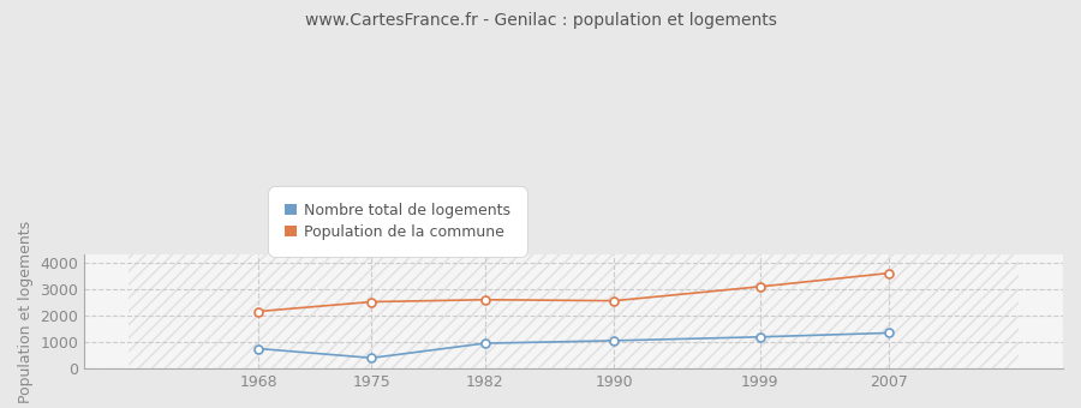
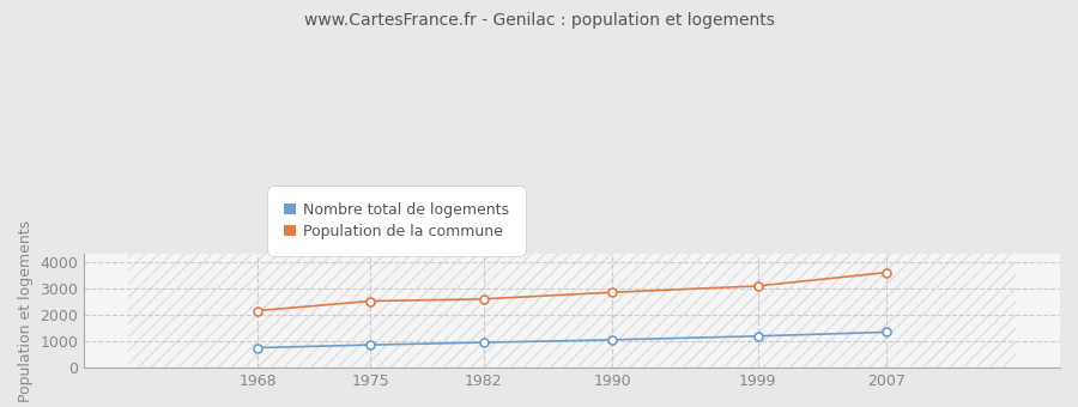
Nombre total de logements/1975: 400 -> 860
Population de la commune/1990: 2550 -> 2840
